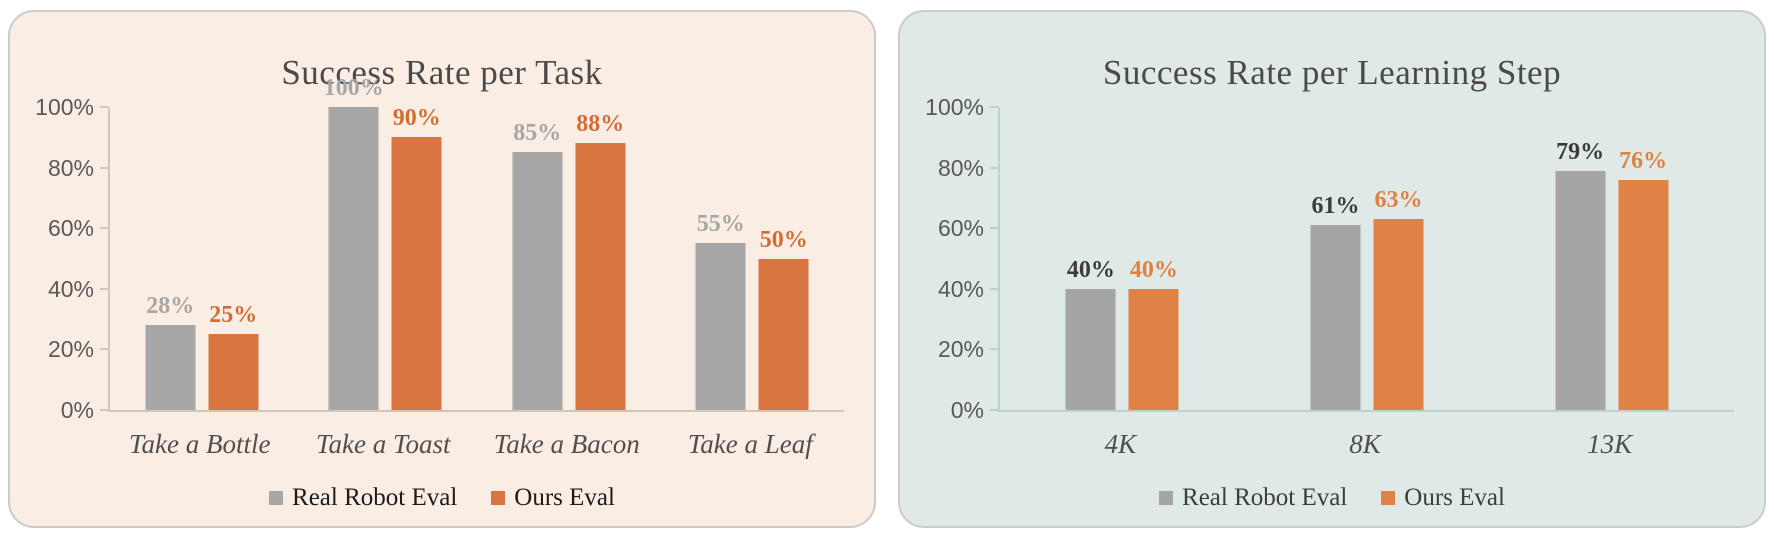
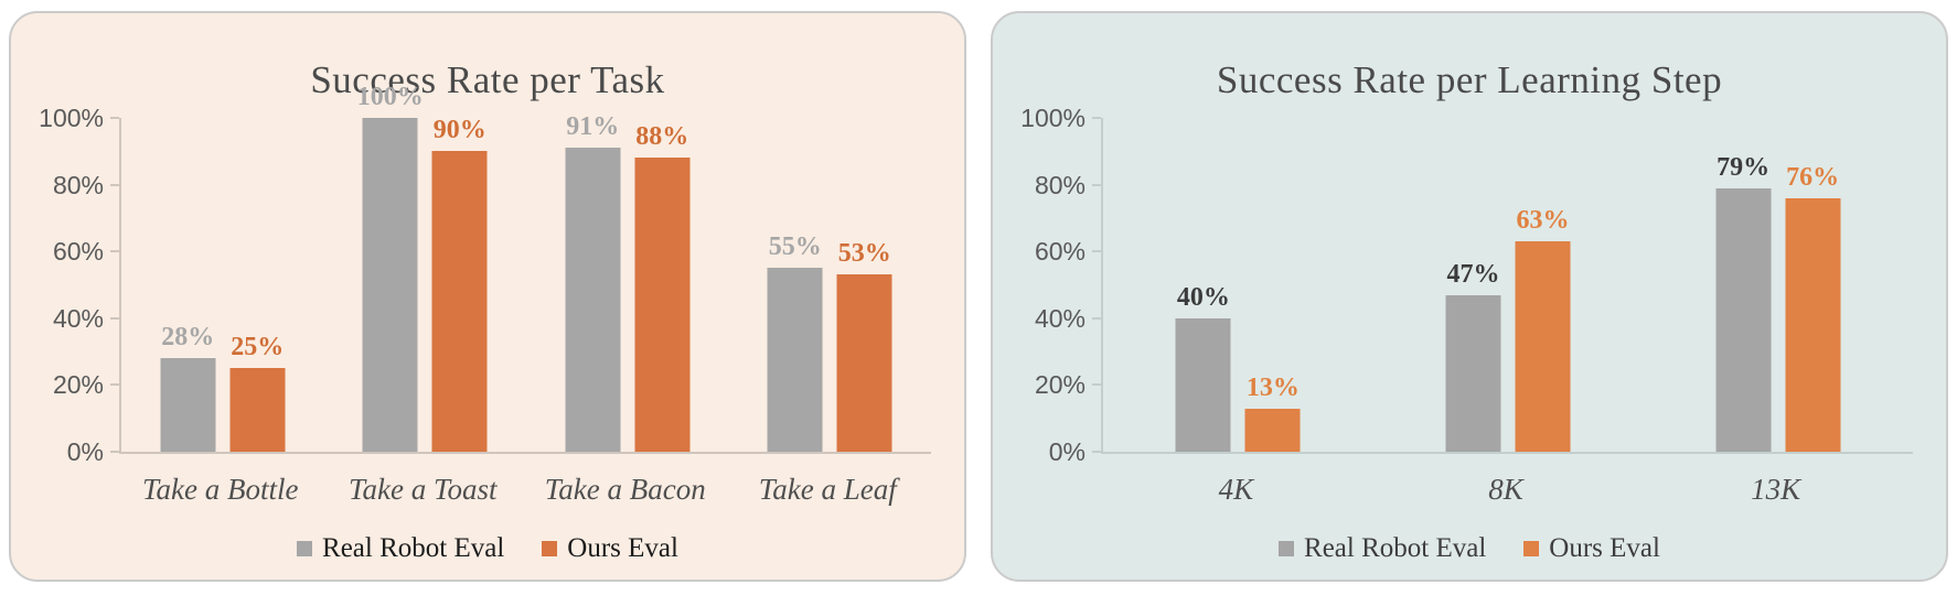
Success Rate per Task/Real Robot Eval/Take a Bacon: 85% -> 91%
Success Rate per Task/Ours Eval/Take a Leaf: 50% -> 53%
Success Rate per Learning Step/Ours Eval/4K: 40% -> 13%
Success Rate per Learning Step/Real Robot Eval/8K: 61% -> 47%
